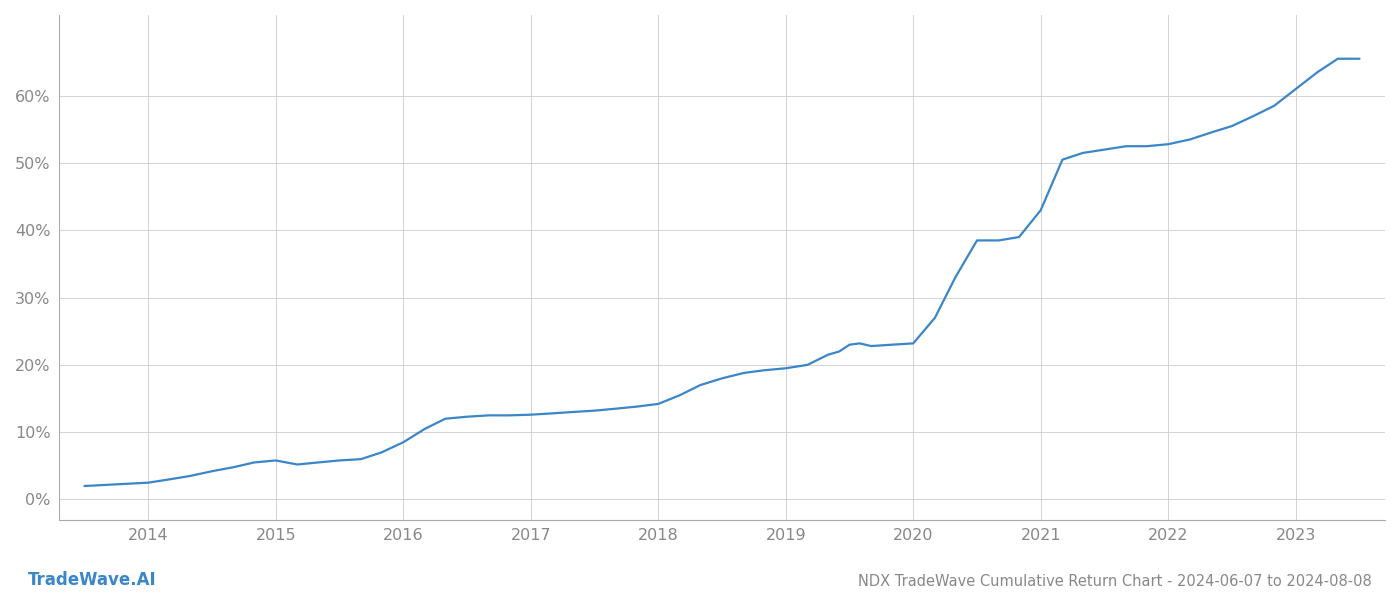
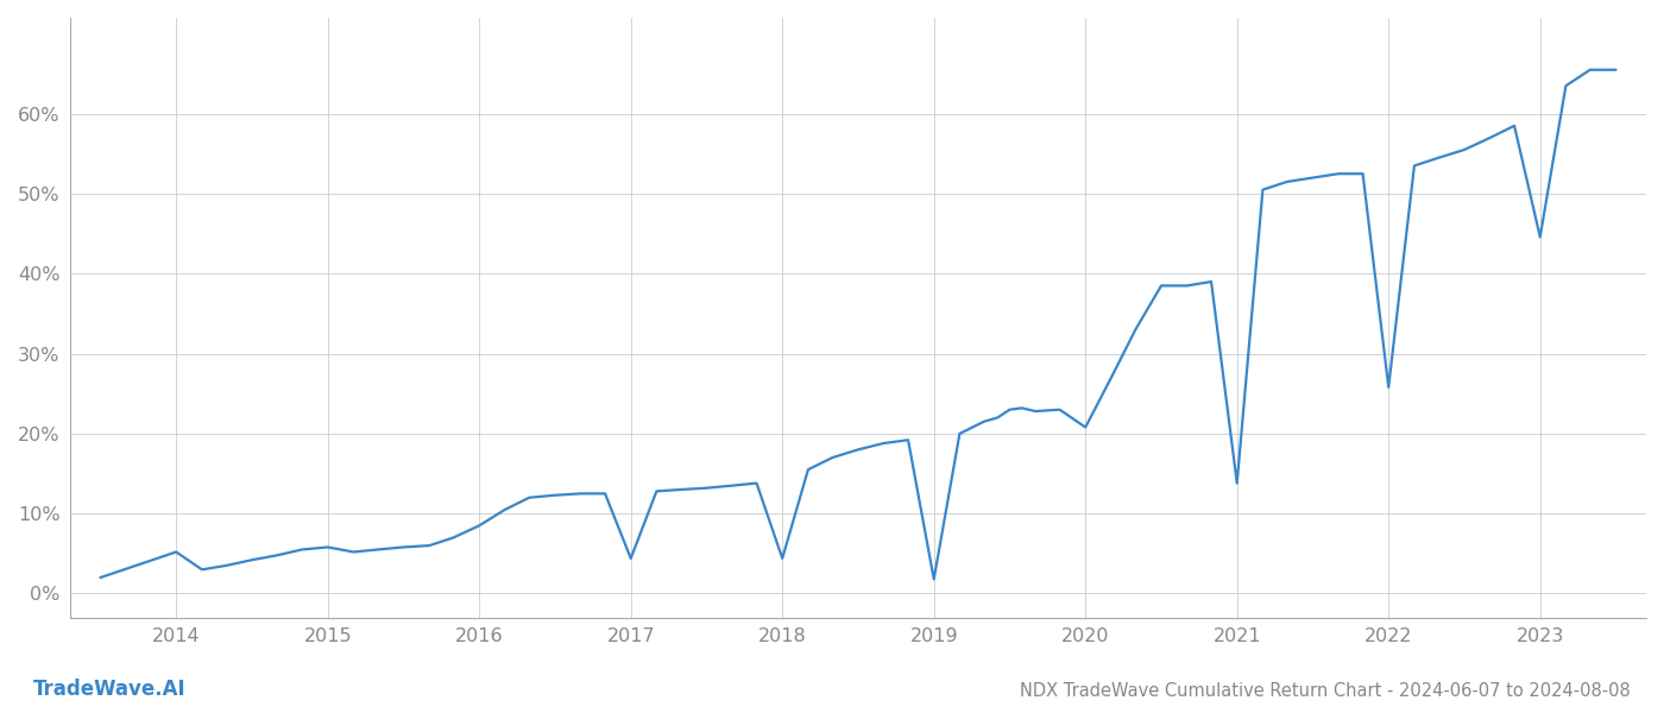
2014: 2.5% -> 5.2%
2017: 12.6% -> 4.4%
2018: 14.2% -> 4.4%
2019: 19.5% -> 1.8%
2020: 23.2% -> 20.8%
2021: 43.0% -> 13.8%
2022: 52.8% -> 25.8%
2023: 61.0% -> 44.6%
